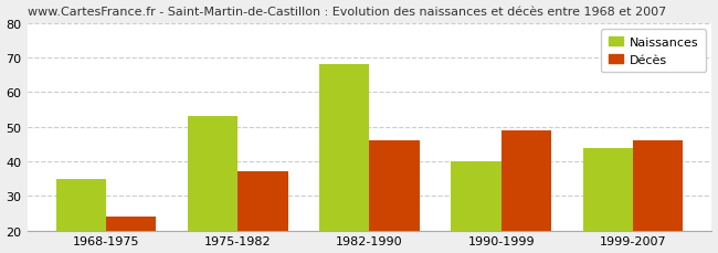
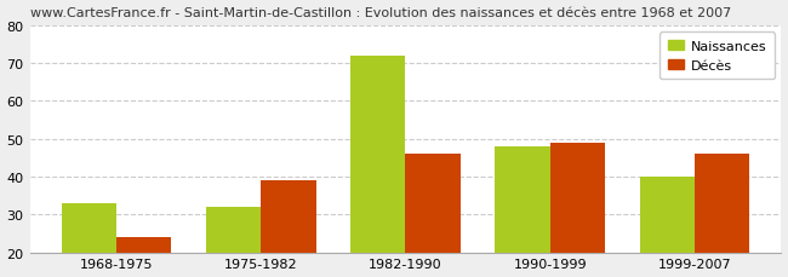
Naissances/1968-1975: 35 -> 33
Naissances/1975-1982: 53 -> 32
Décès/1975-1982: 37 -> 39
Naissances/1982-1990: 68 -> 72
Naissances/1990-1999: 40 -> 48
Naissances/1999-2007: 44 -> 40
